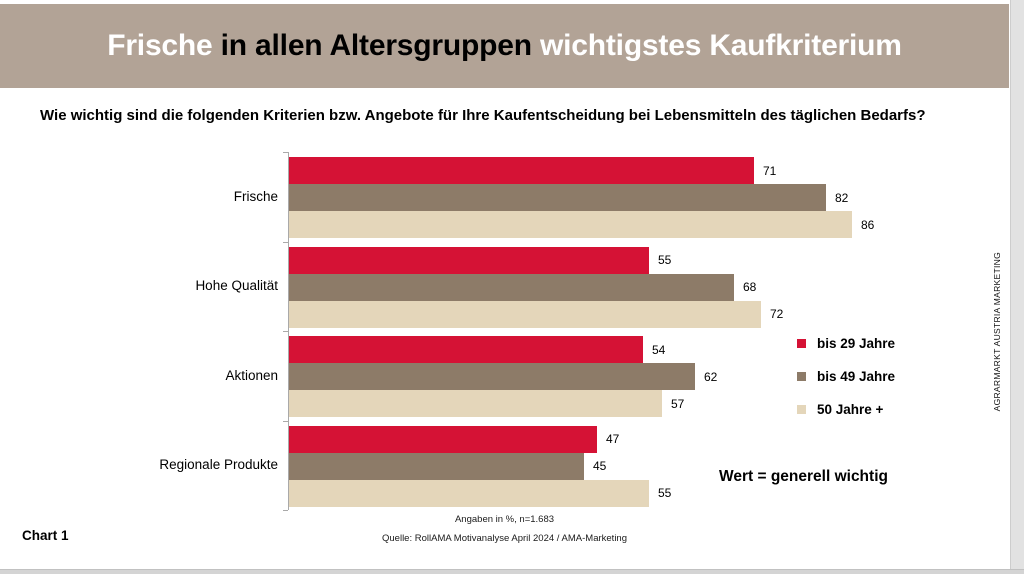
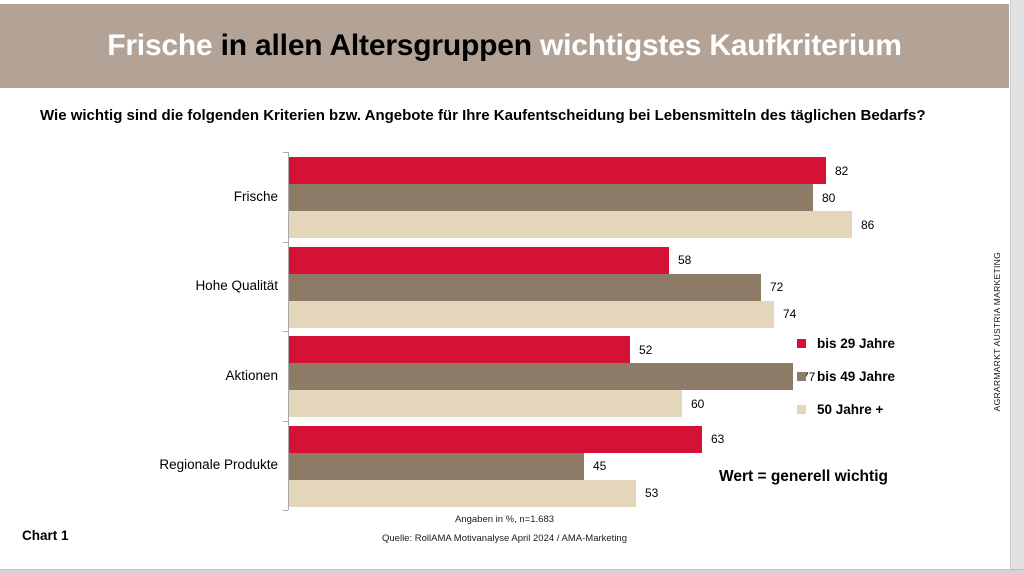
bis 29 Jahre/Frische: 71 -> 82
bis 49 Jahre/Frische: 82 -> 80
bis 29 Jahre/Hohe Qualität: 55 -> 58
bis 49 Jahre/Hohe Qualität: 68 -> 72
50 Jahre +/Hohe Qualität: 72 -> 74
bis 29 Jahre/Aktionen: 54 -> 52
bis 49 Jahre/Aktionen: 62 -> 77
50 Jahre +/Aktionen: 57 -> 60
bis 29 Jahre/Regionale Produkte: 47 -> 63
50 Jahre +/Regionale Produkte: 55 -> 53
